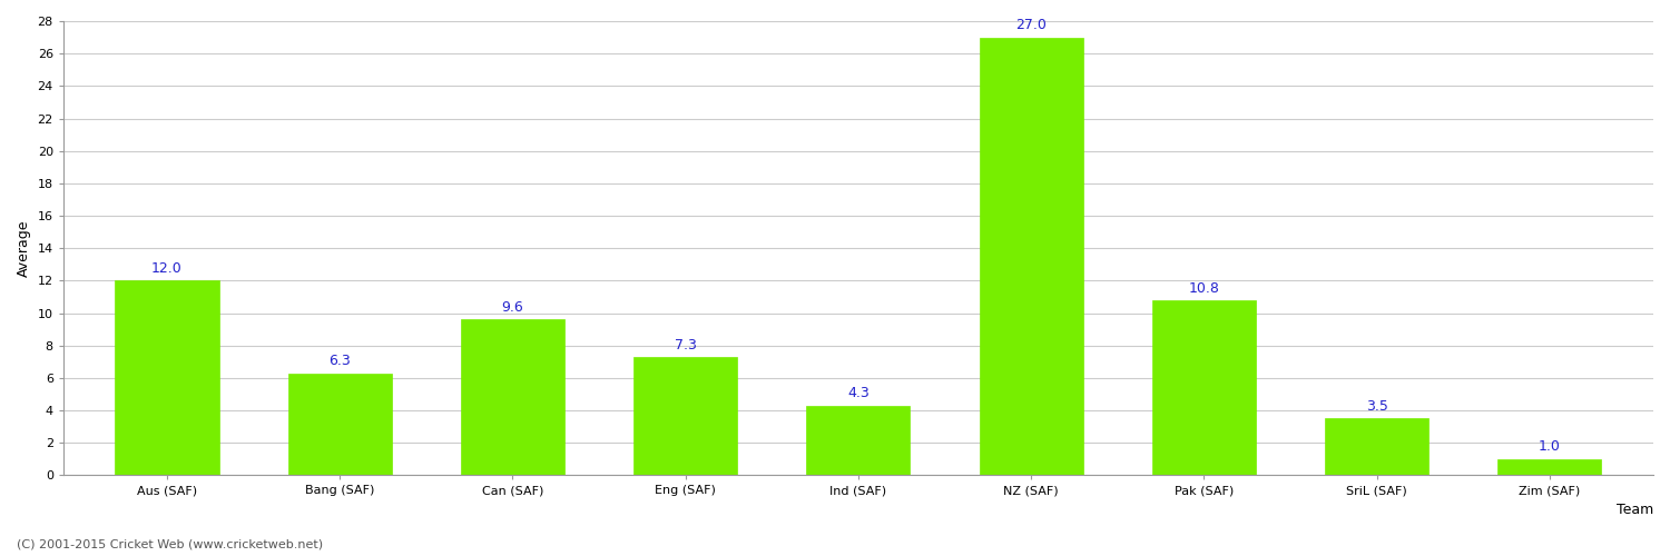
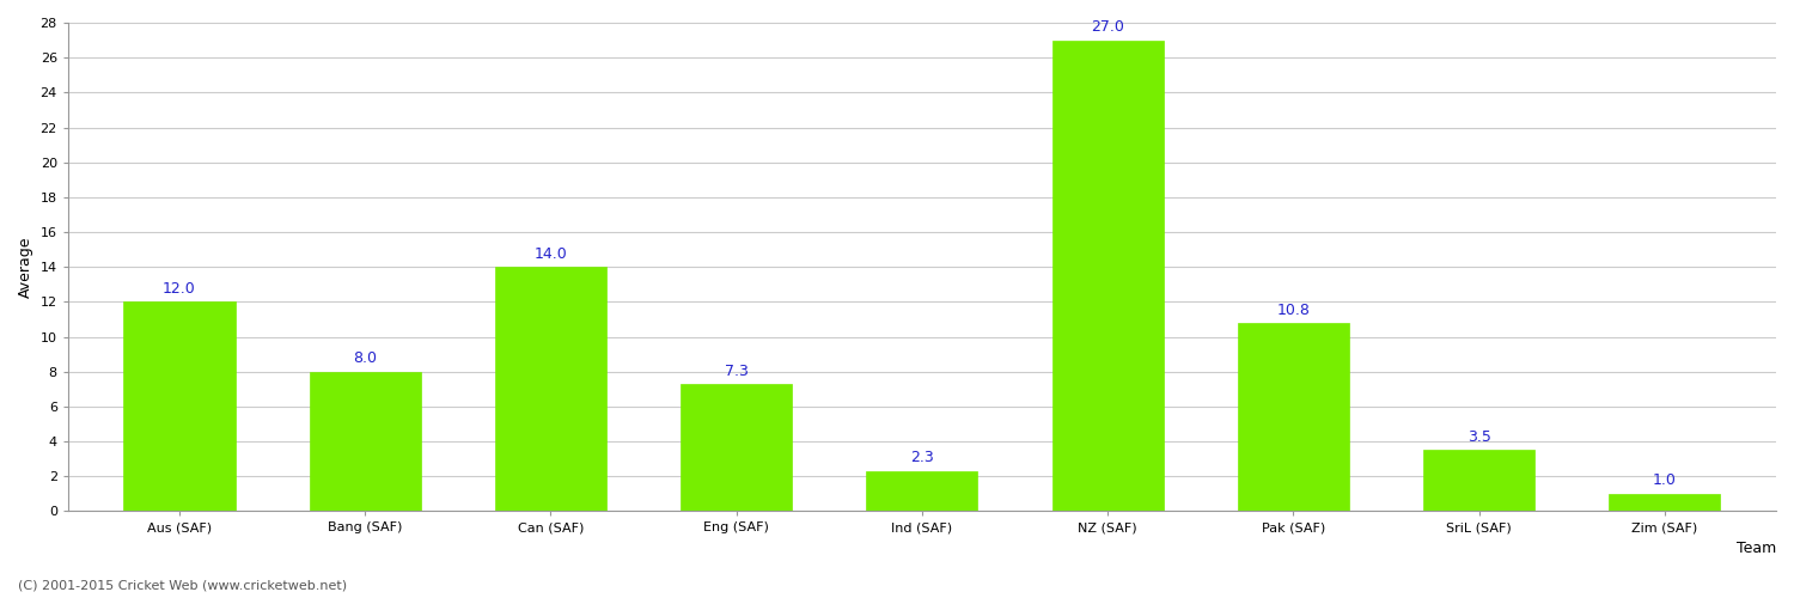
Bang (SAF): 6.3 -> 8.0
Can (SAF): 9.6 -> 14.0
Ind (SAF): 4.3 -> 2.3
